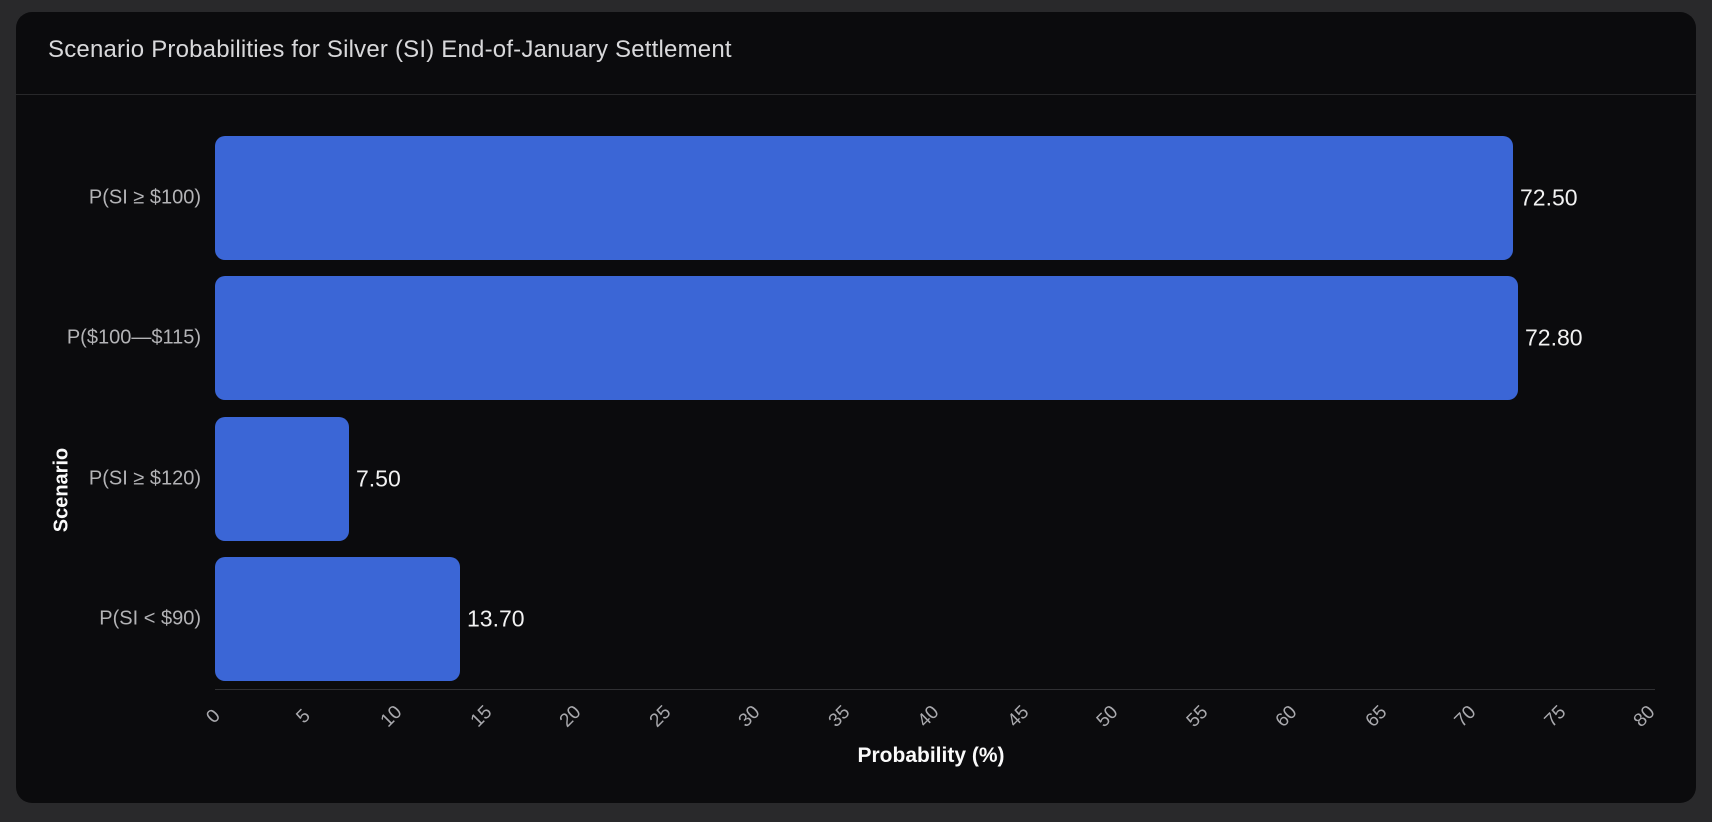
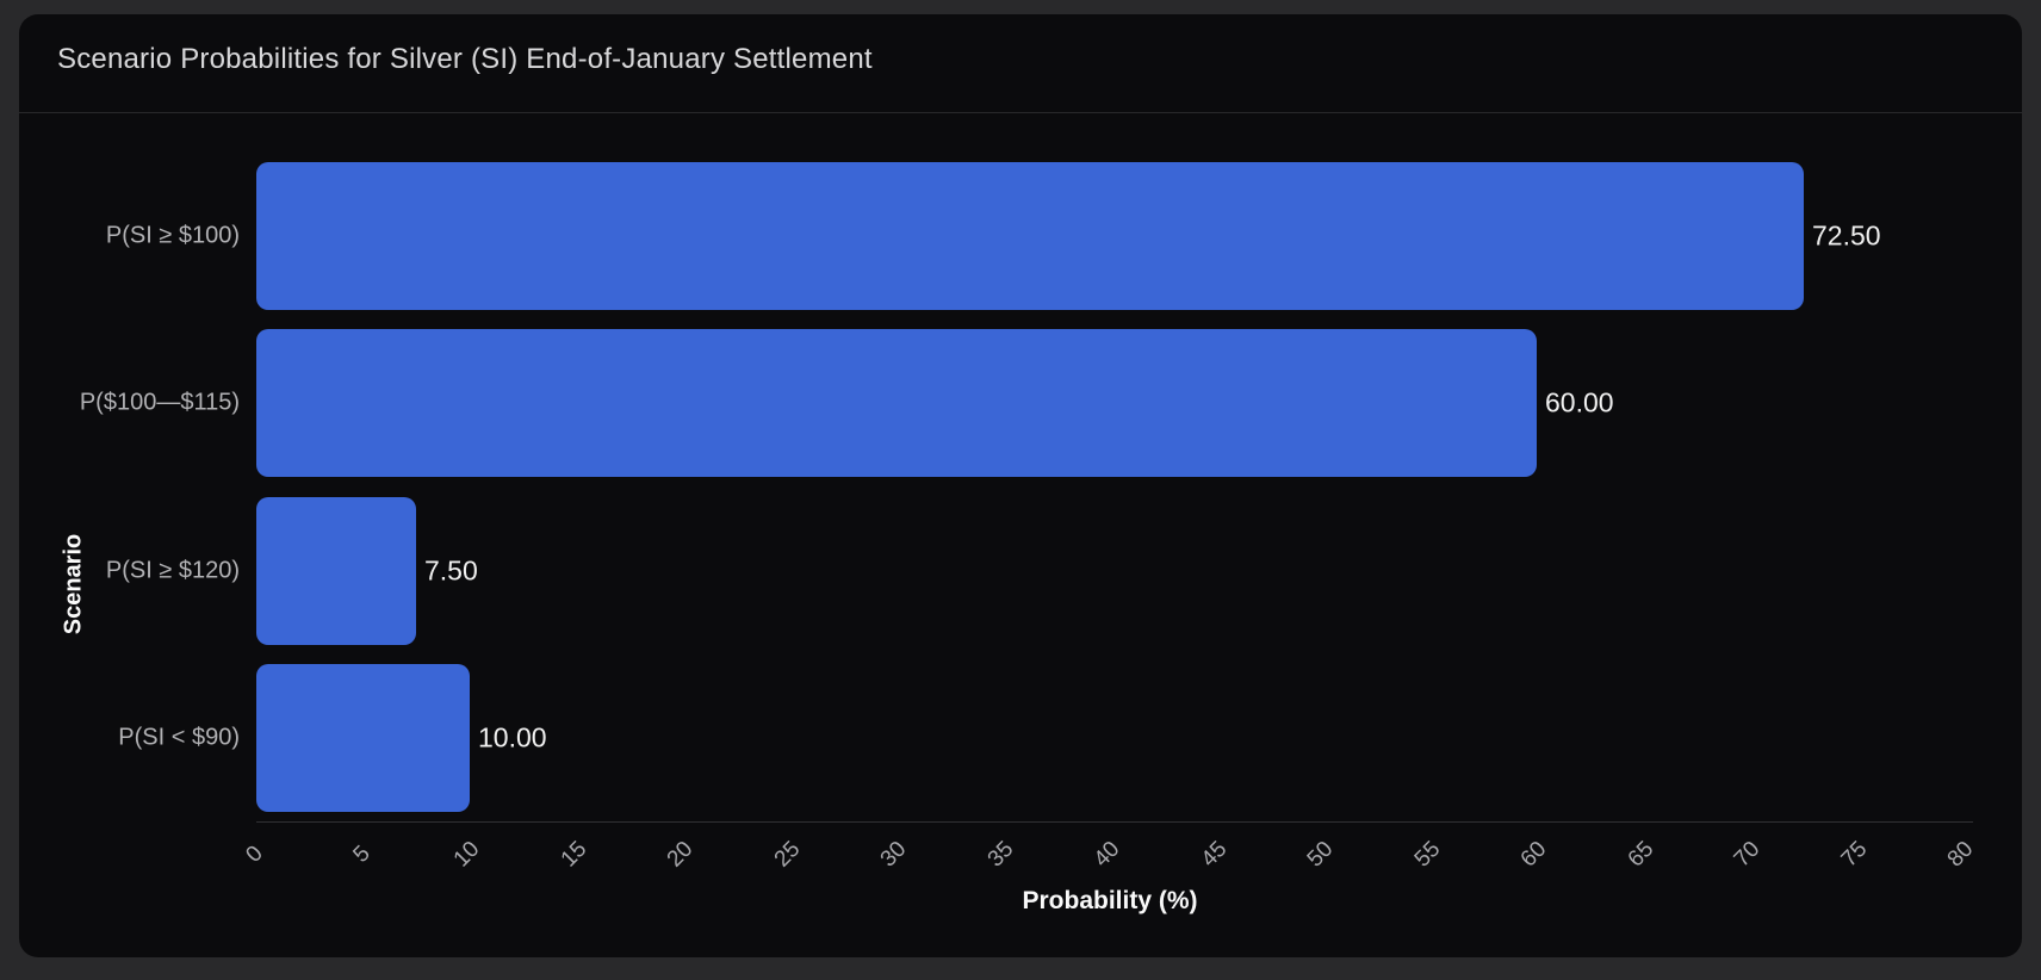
P($100—$115): 72.80 -> 60.00
P(SI < $90): 13.70 -> 10.00
